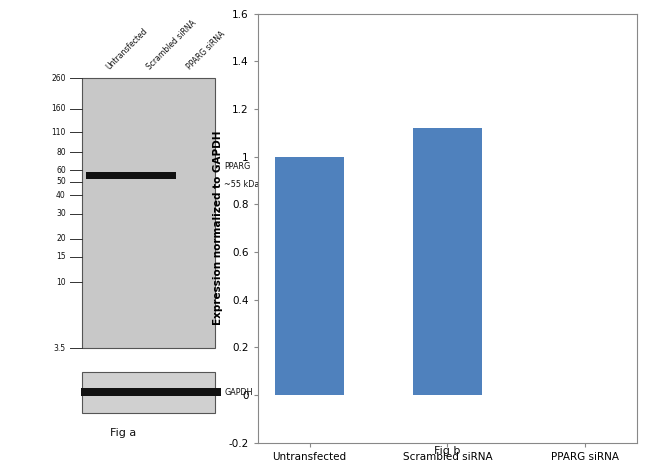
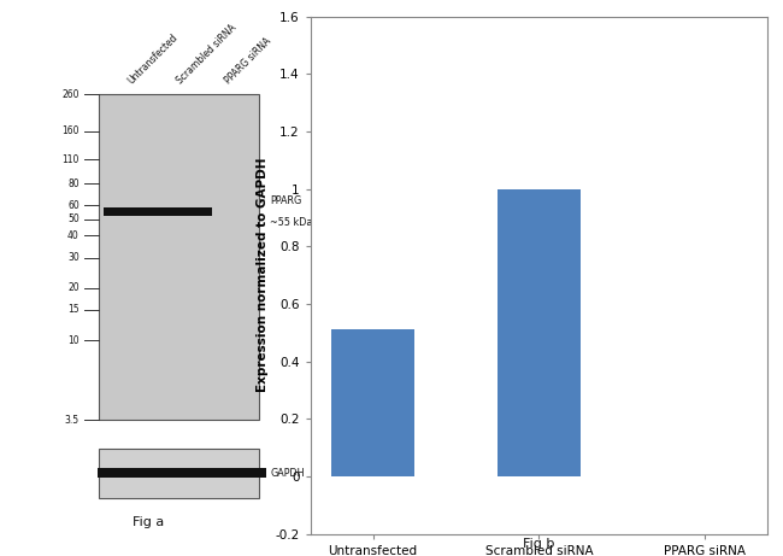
Untransfected: 1.00 -> 0.51
Scrambled siRNA: 1.12 -> 1.00
